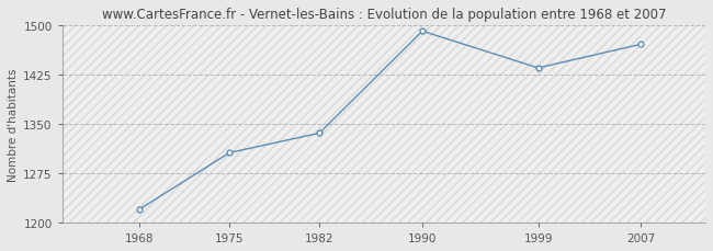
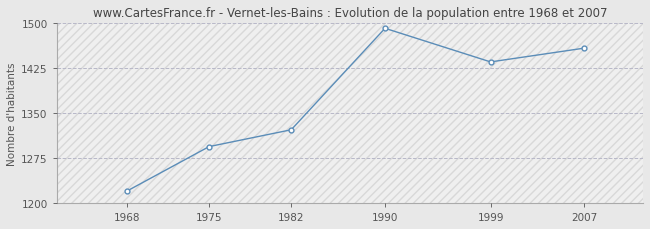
1975: 1306 -> 1294
1982: 1336 -> 1322
2007: 1471 -> 1458
